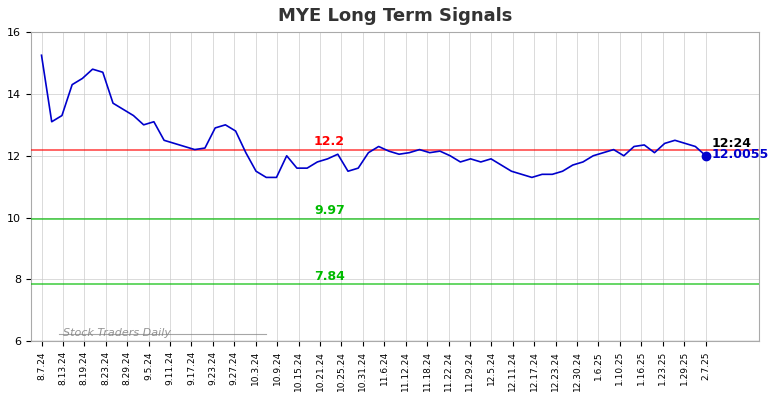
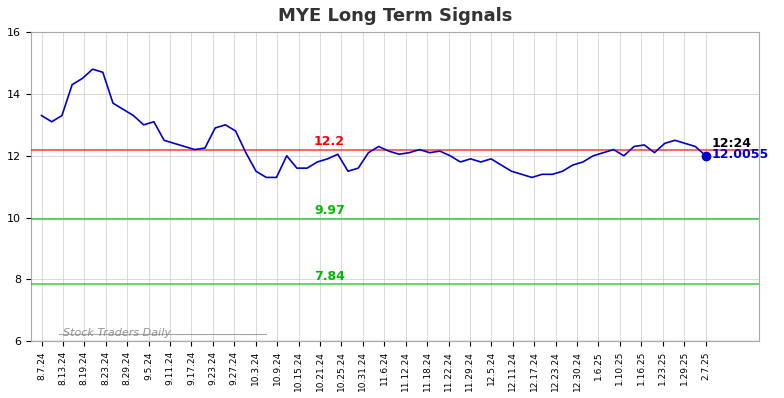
8.7.24: 15.25 -> 13.30
